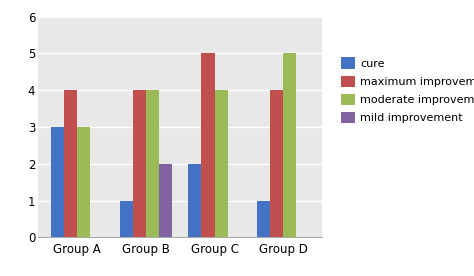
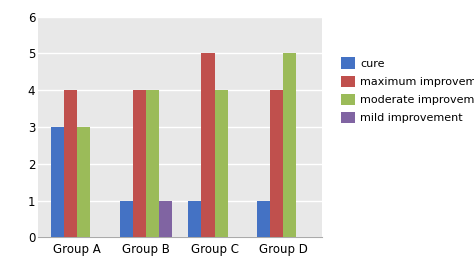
mild improvement/Group B: 2 -> 1
cure/Group C: 2 -> 1
